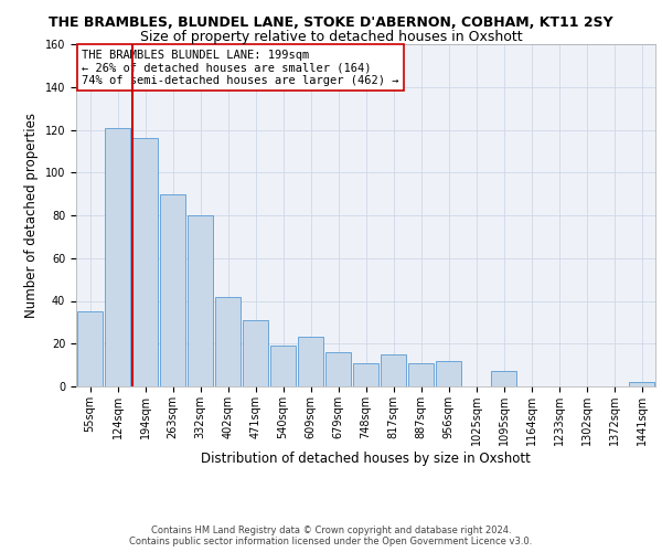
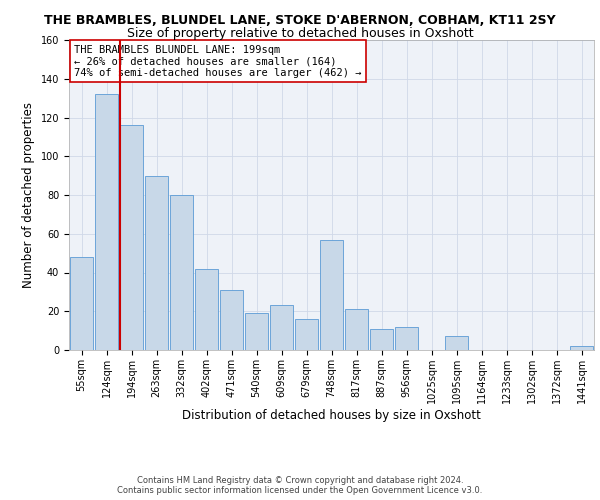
55sqm: 35 -> 48
124sqm: 121 -> 132
748sqm: 11 -> 57
817sqm: 15 -> 21
